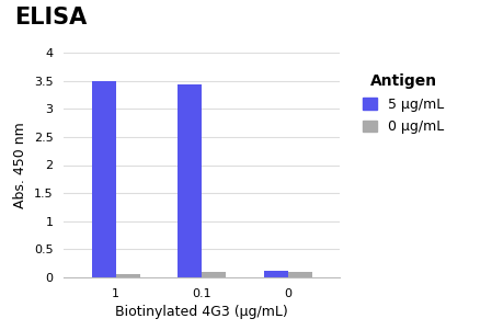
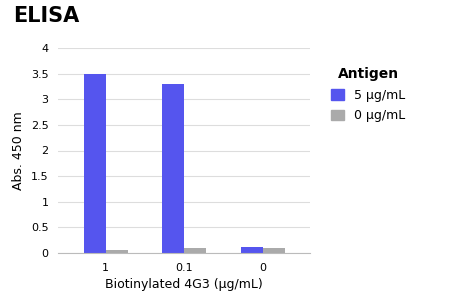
5 μg/mL/0.1: 3.44 -> 3.30
